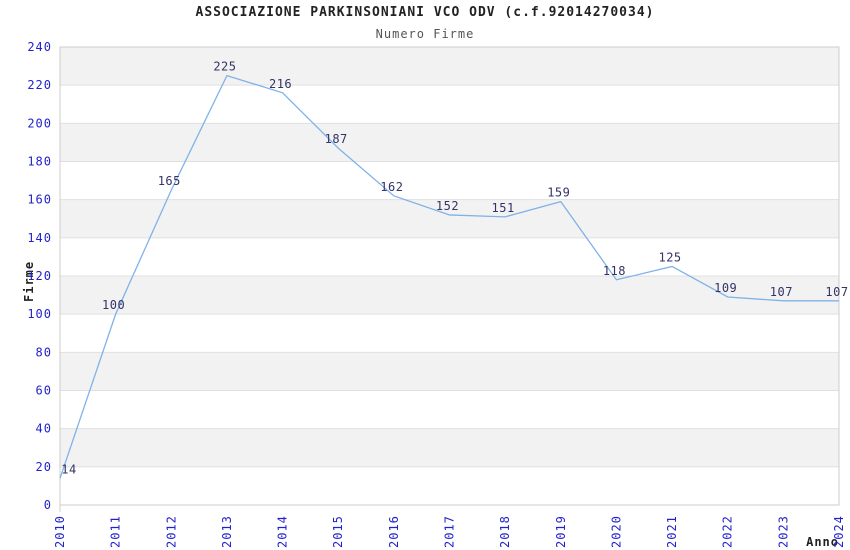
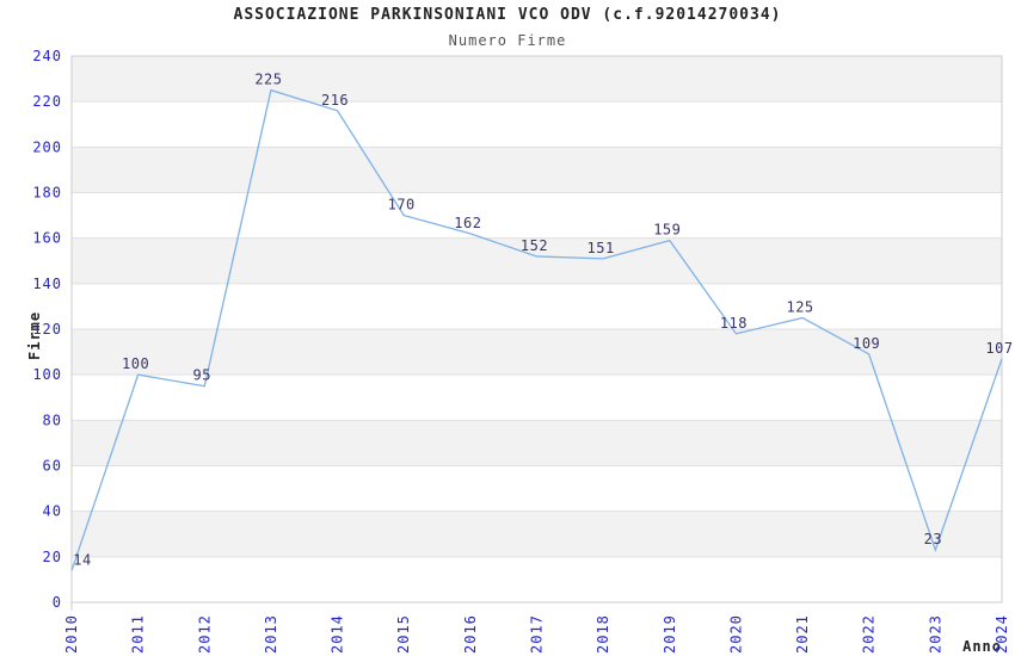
2012: 165 -> 95
2015: 187 -> 170
2023: 107 -> 23
